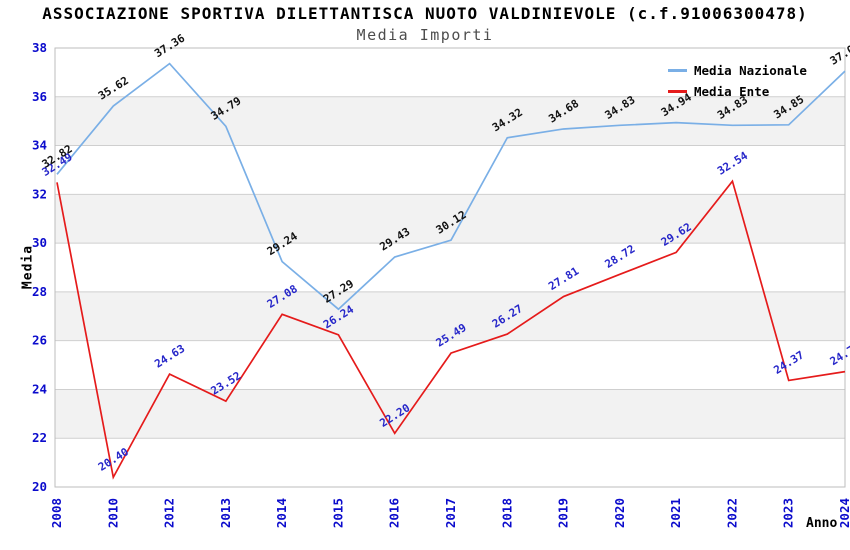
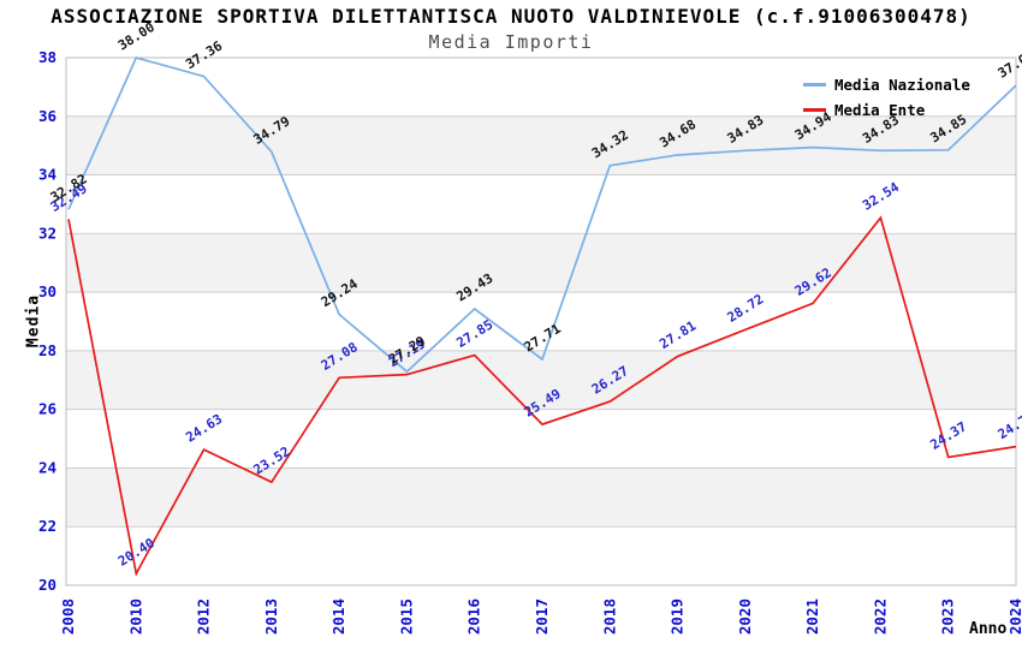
Media Nazionale/2010: 35.62 -> 38.00
Media Ente/2015: 26.24 -> 27.19
Media Ente/2016: 22.20 -> 27.85
Media Nazionale/2017: 30.12 -> 27.71
